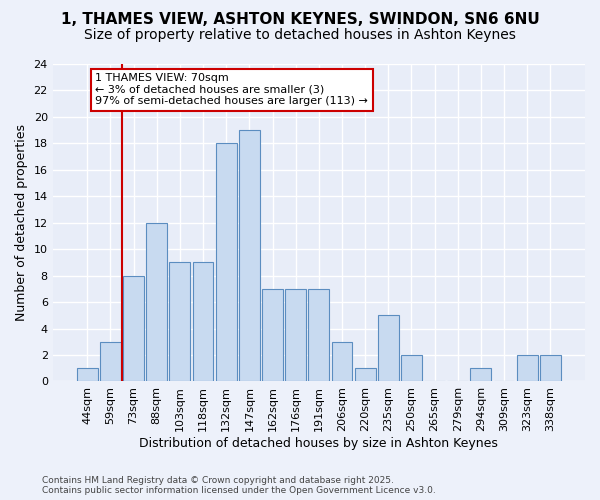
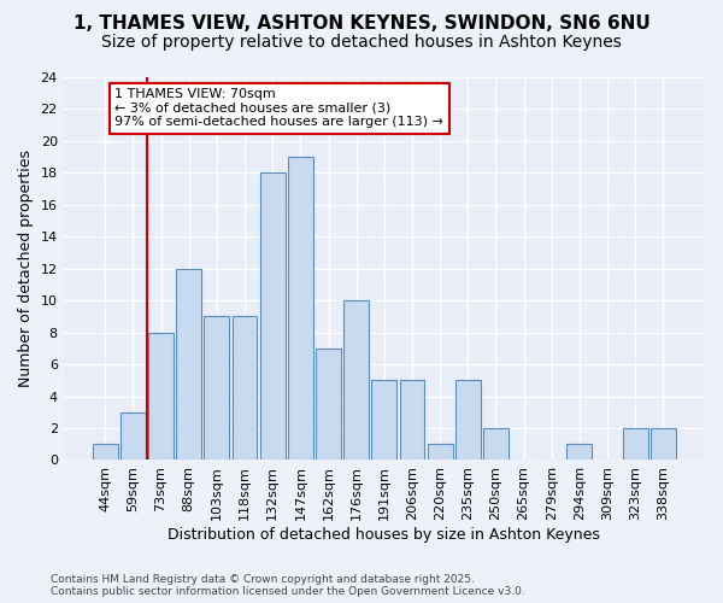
176sqm: 7 -> 10
191sqm: 7 -> 5
206sqm: 3 -> 5
